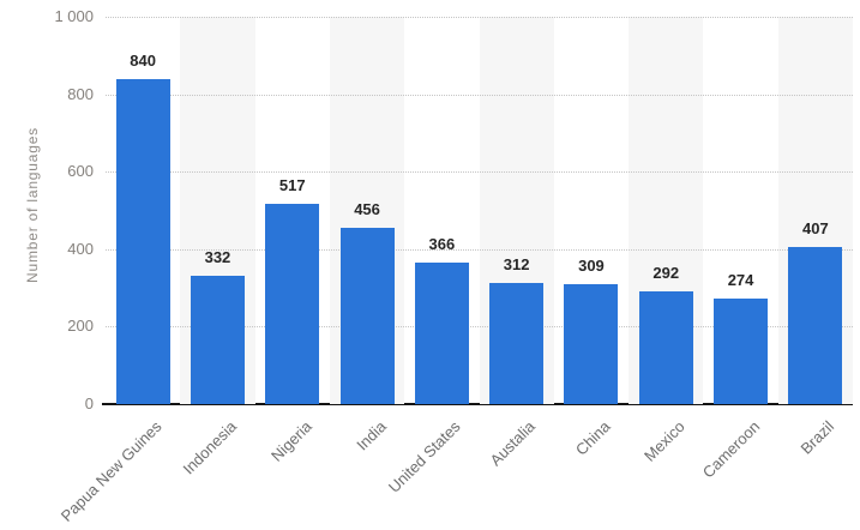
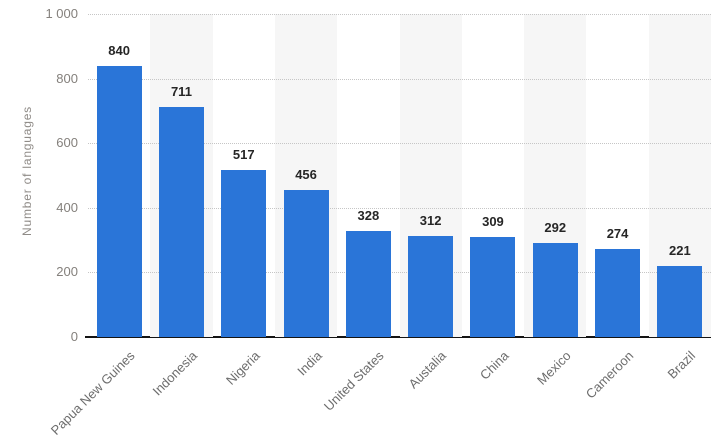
Indonesia: 332 -> 711
United States: 366 -> 328
Brazil: 407 -> 221
